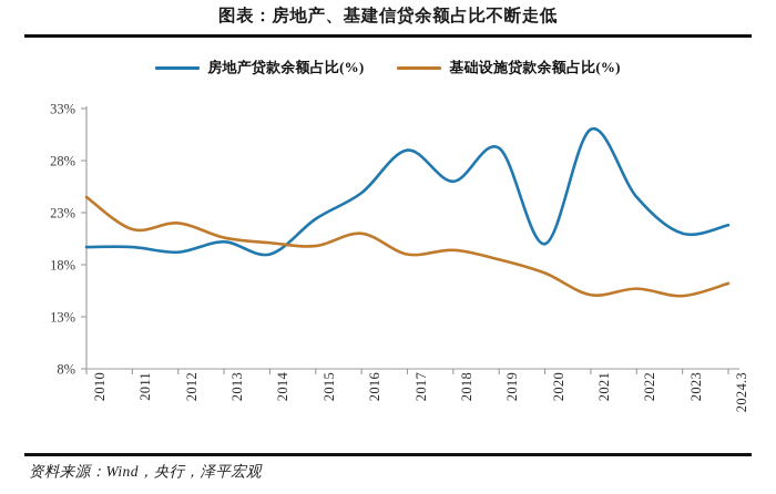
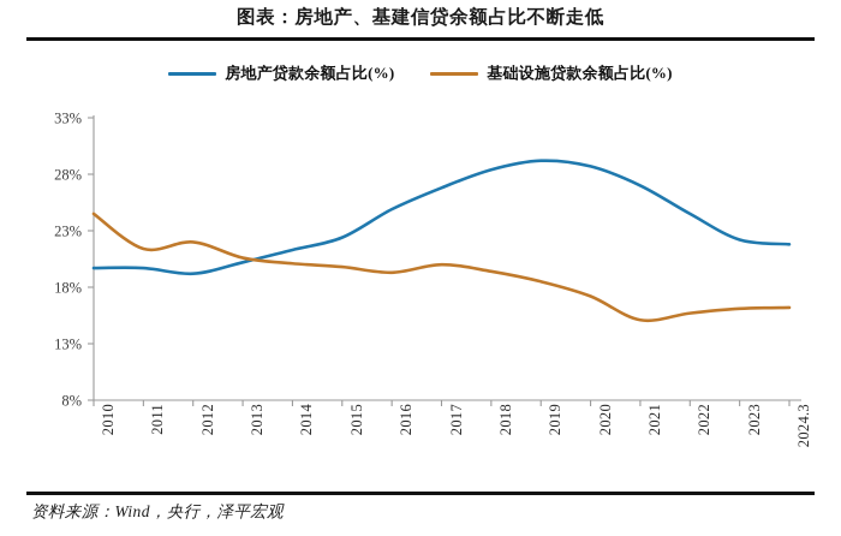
房地产贷款余额占比(%)/2014: 19% -> 21%
基础设施贷款余额占比(%)/2016: 21% -> 19%
房地产贷款余额占比(%)/2017: 29% -> 27%
基础设施贷款余额占比(%)/2017: 19% -> 20%
房地产贷款余额占比(%)/2018: 26% -> 28%
房地产贷款余额占比(%)/2020: 20% -> 29%
房地产贷款余额占比(%)/2021: 31% -> 27%
房地产贷款余额占比(%)/2023: 21% -> 22%
基础设施贷款余额占比(%)/2023: 15% -> 16%
